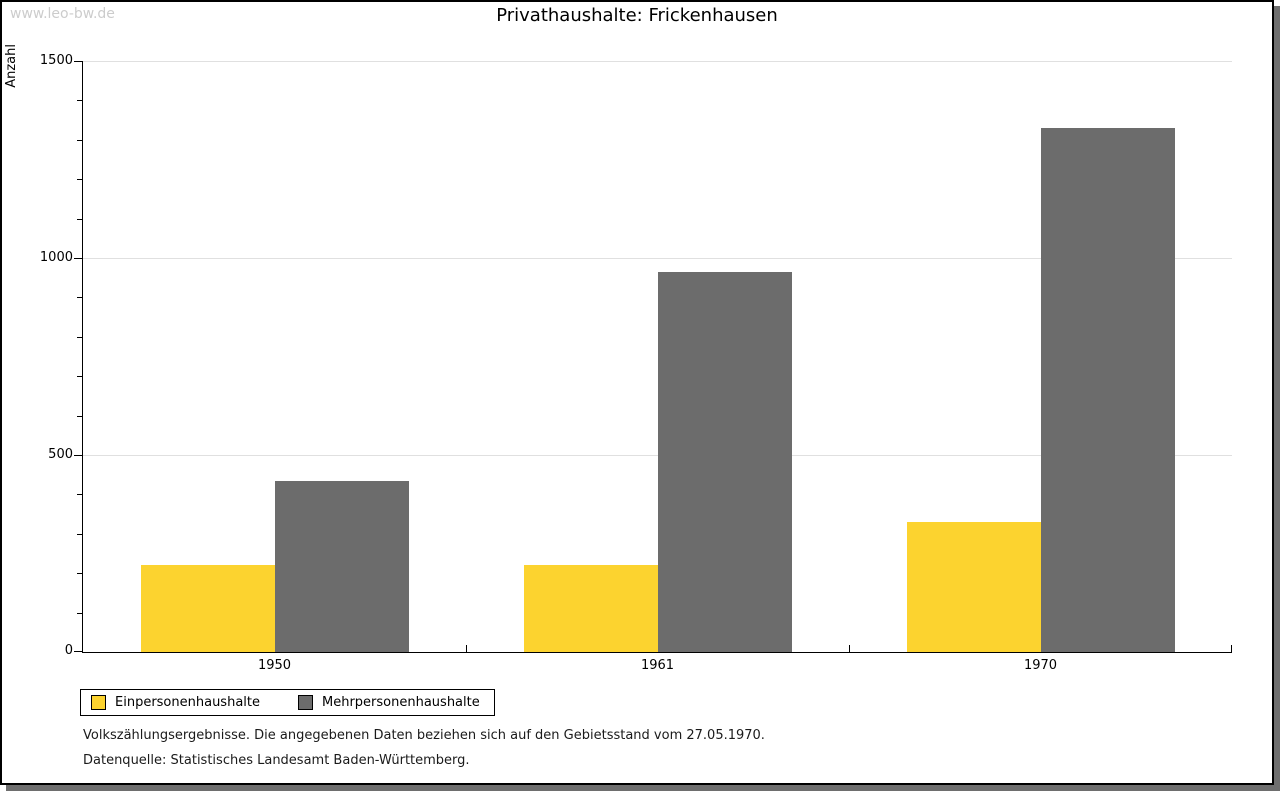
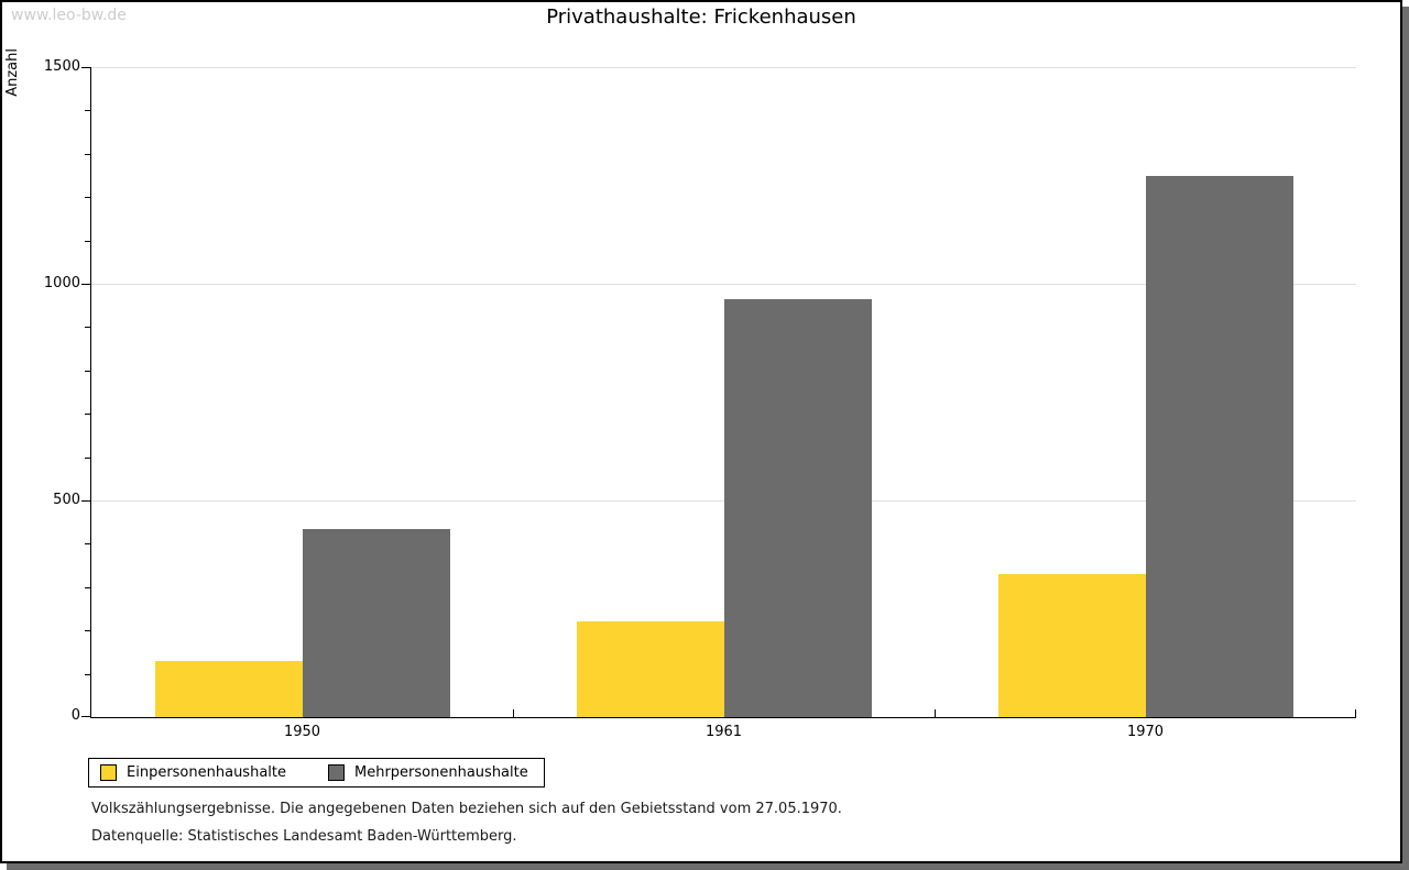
Einpersonenhaushalte/1950: 220 -> 130
Mehrpersonenhaushalte/1970: 1330 -> 1250
